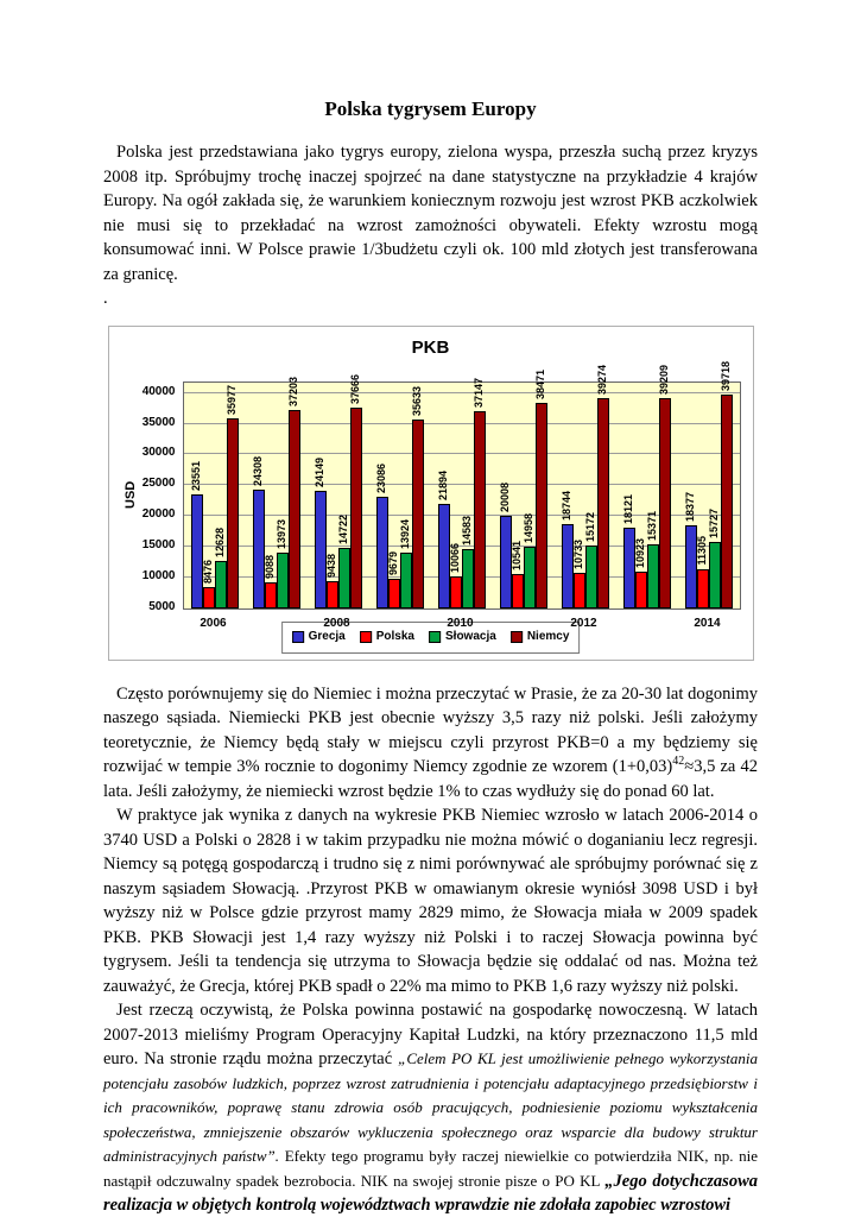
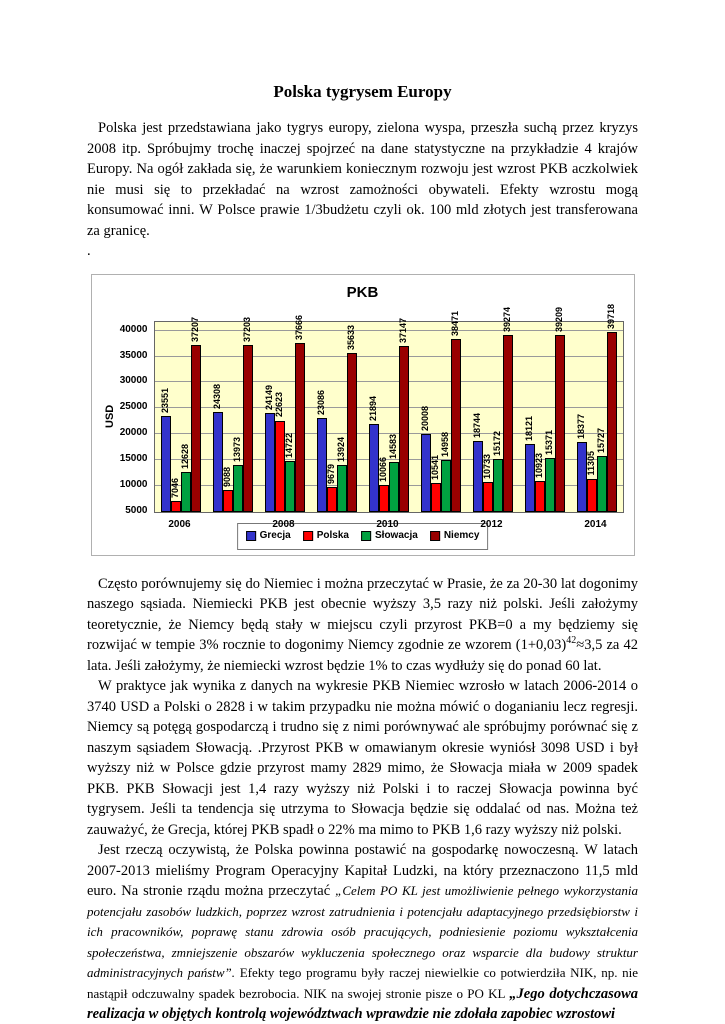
Polska/2006: 8476 -> 7046
Niemcy/2006: 35977 -> 37207
Polska/2008: 9438 -> 22623
